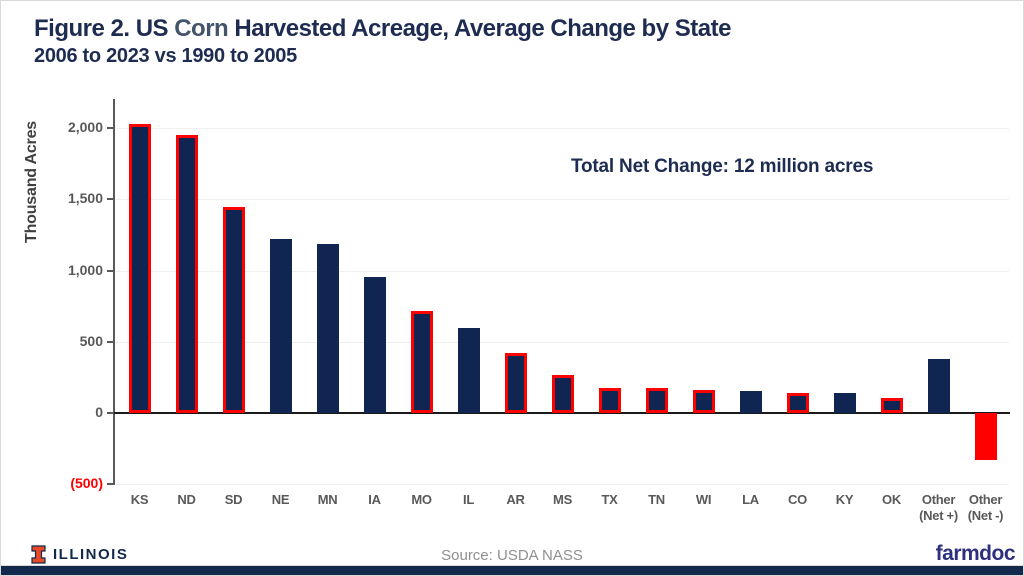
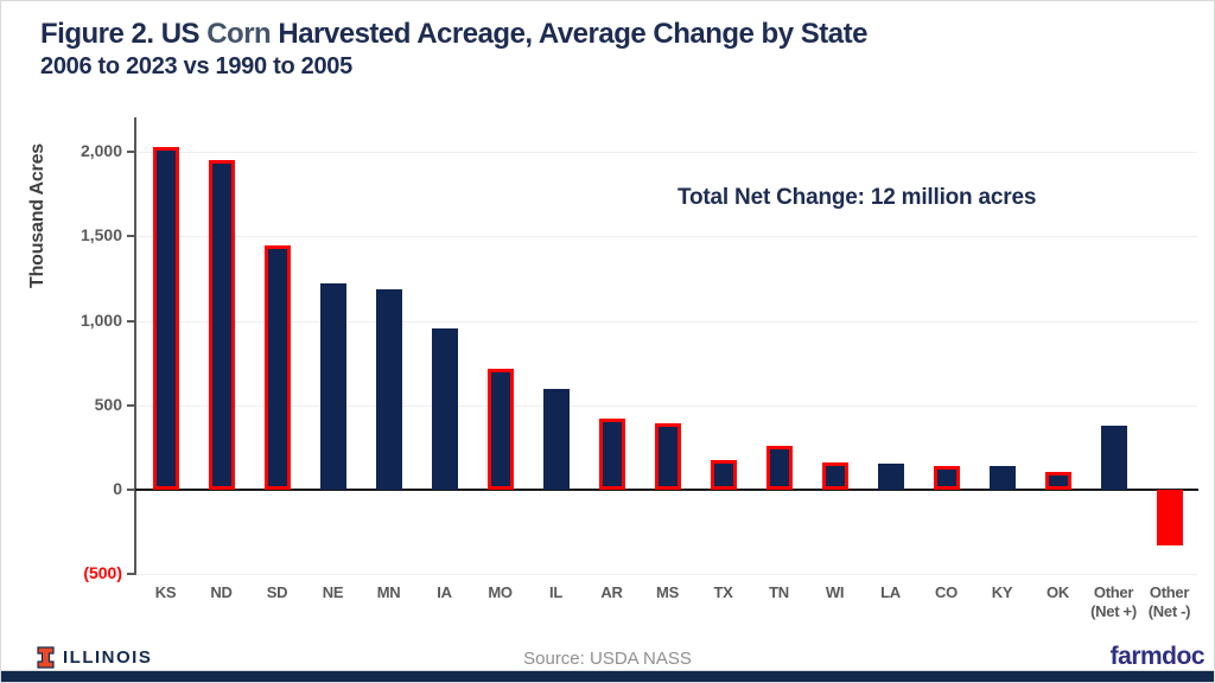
MS: 270 -> 390
TN: 170 -> 260
